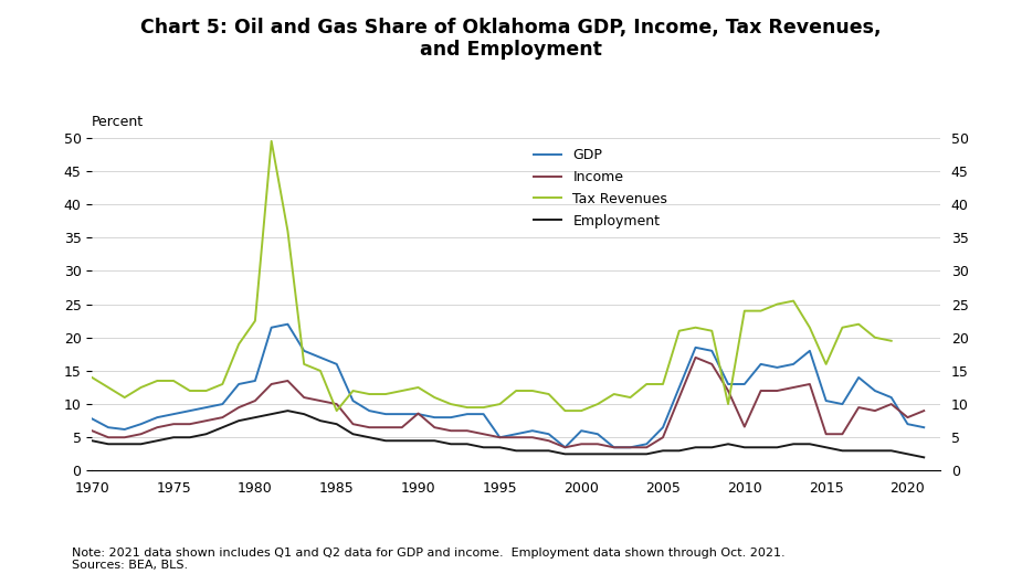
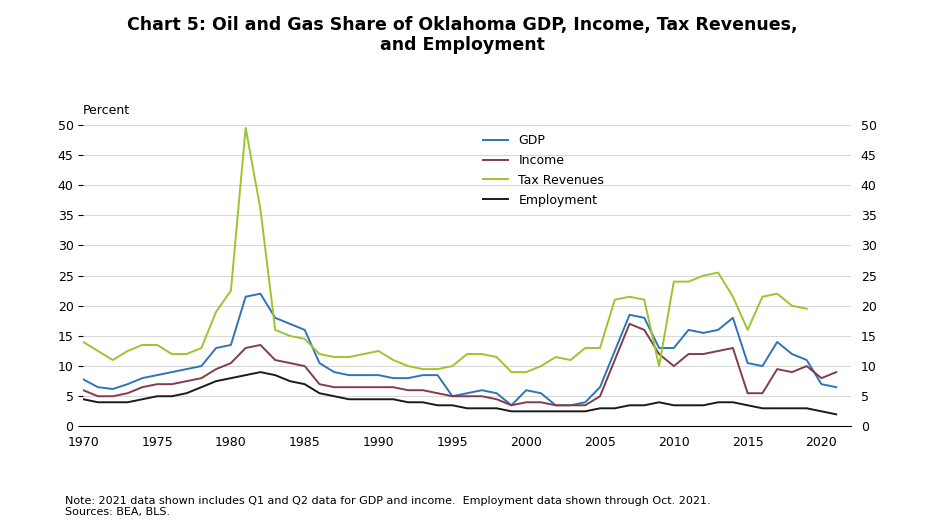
Tax Revenues/1985: 9.0 -> 14.5
Income/1990: 8.6 -> 6.5
Income/2010: 6.6 -> 10.0
